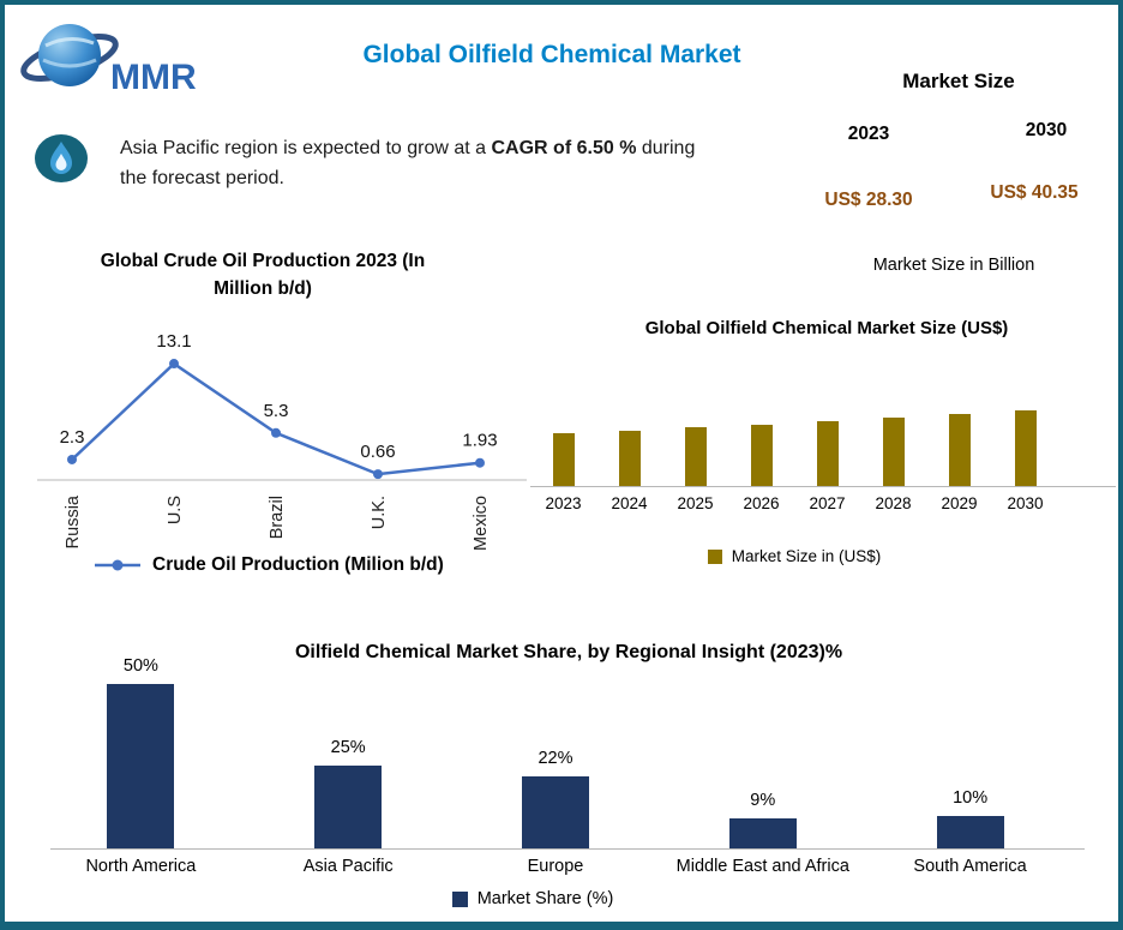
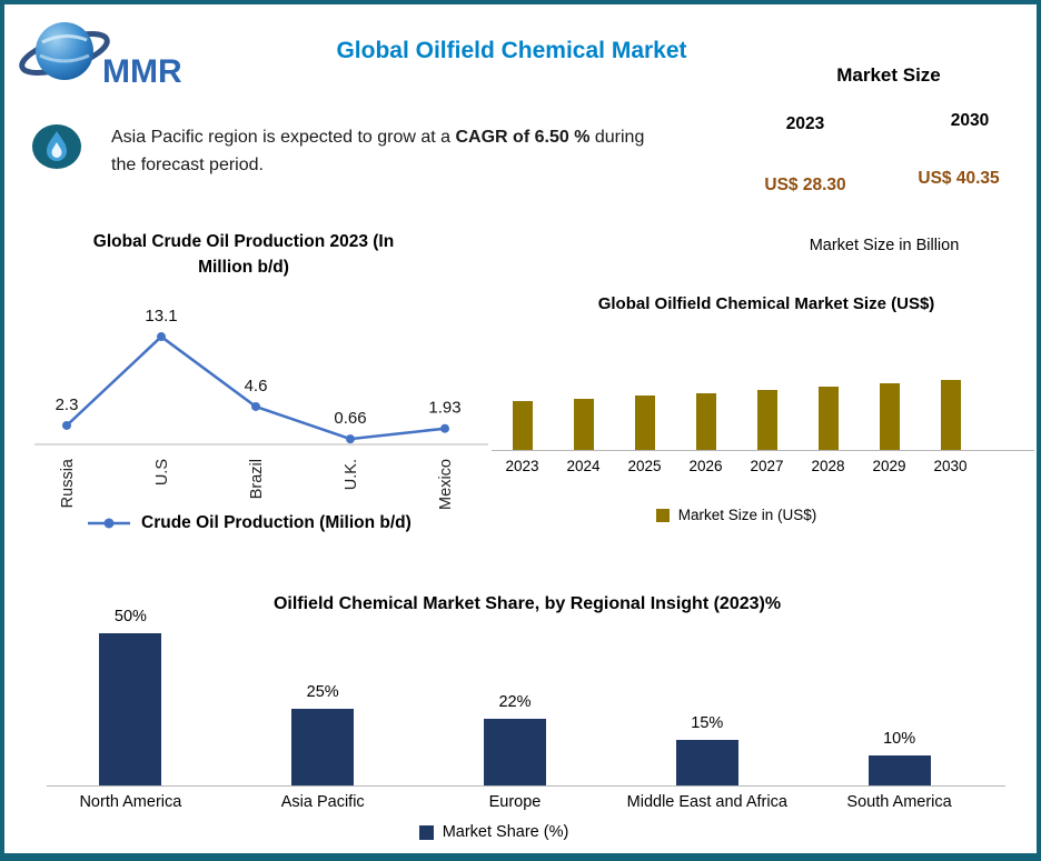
Global Crude Oil Production 2023 (In Million b/d)/Brazil: 5.3 -> 4.6
Oilfield Chemical Market Share, by Regional Insight (2023)%/Middle East and Africa: 9% -> 15%
